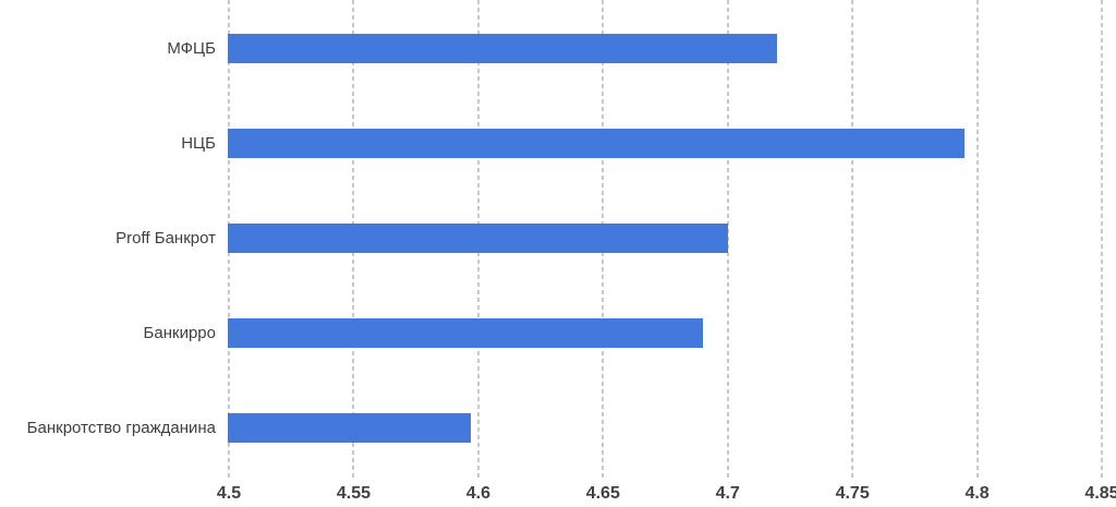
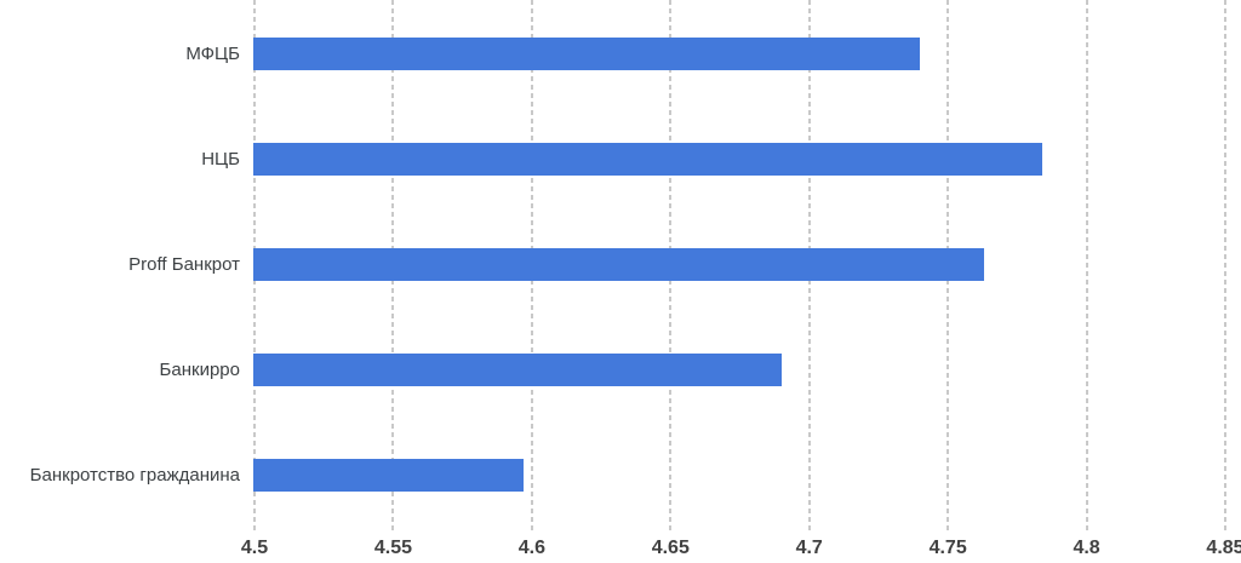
МФЦБ: 4.720 -> 4.740
НЦБ: 4.795 -> 4.784
Proff Банкрот: 4.700 -> 4.763
